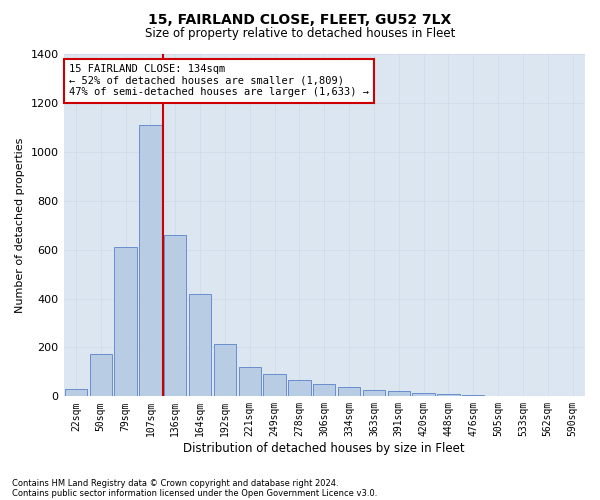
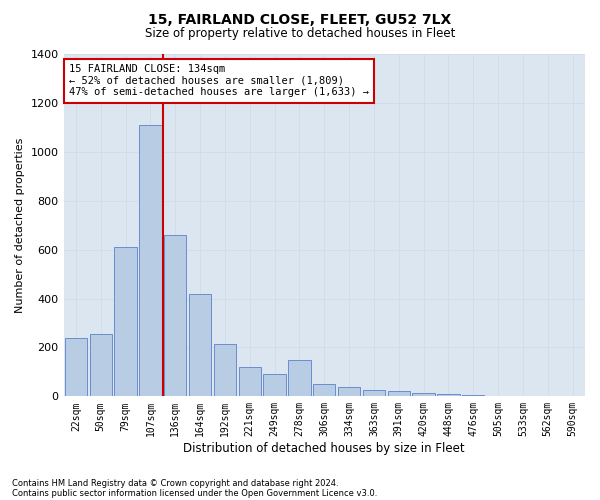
22sqm: 30 -> 240
50sqm: 175 -> 255
278sqm: 65 -> 150
